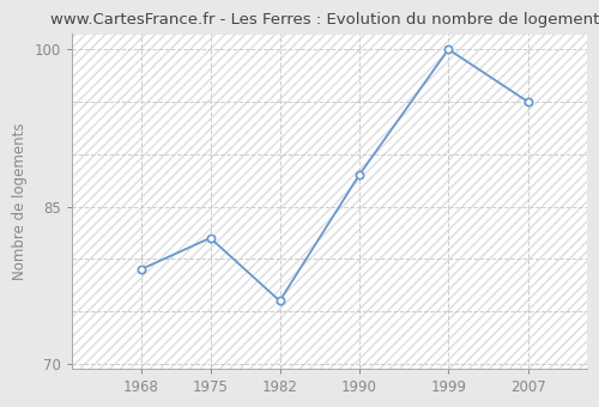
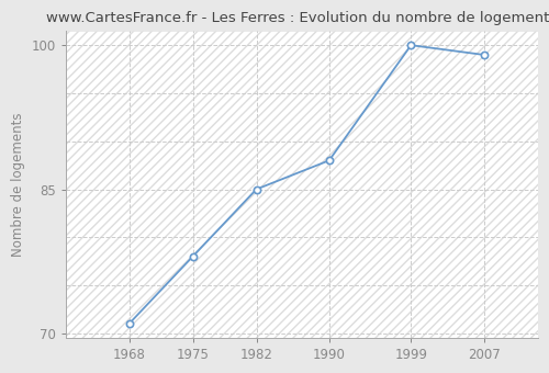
1968: 79 -> 71
1975: 82 -> 78
1982: 76 -> 85
2007: 95 -> 99
